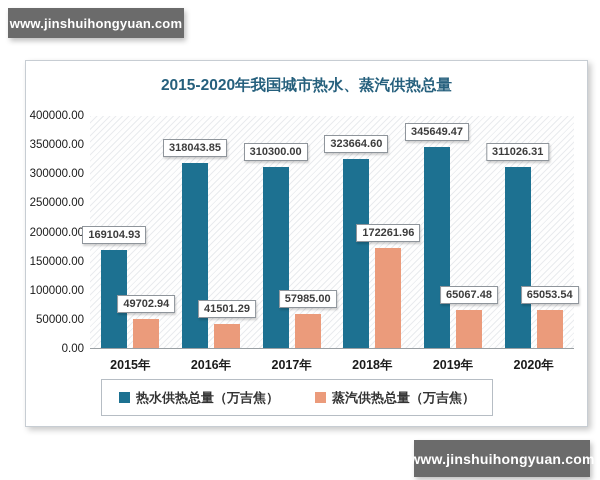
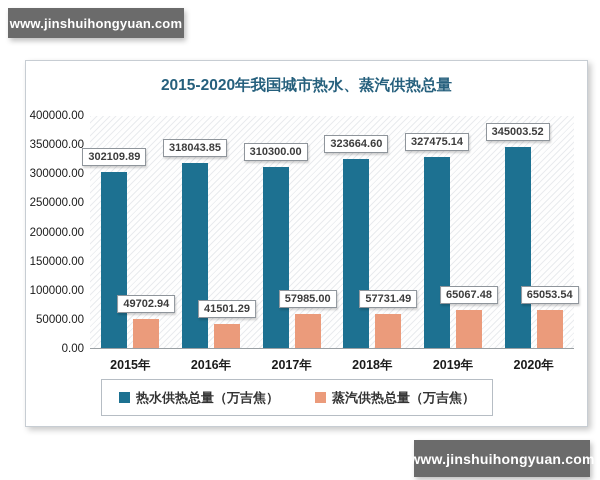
热水供热总量（万吉焦）/2015年: 169104.93 -> 302109.89
蒸汽供热总量（万吉焦）/2018年: 172261.96 -> 57731.49
热水供热总量（万吉焦）/2019年: 345649.47 -> 327475.14
热水供热总量（万吉焦）/2020年: 311026.31 -> 345003.52
